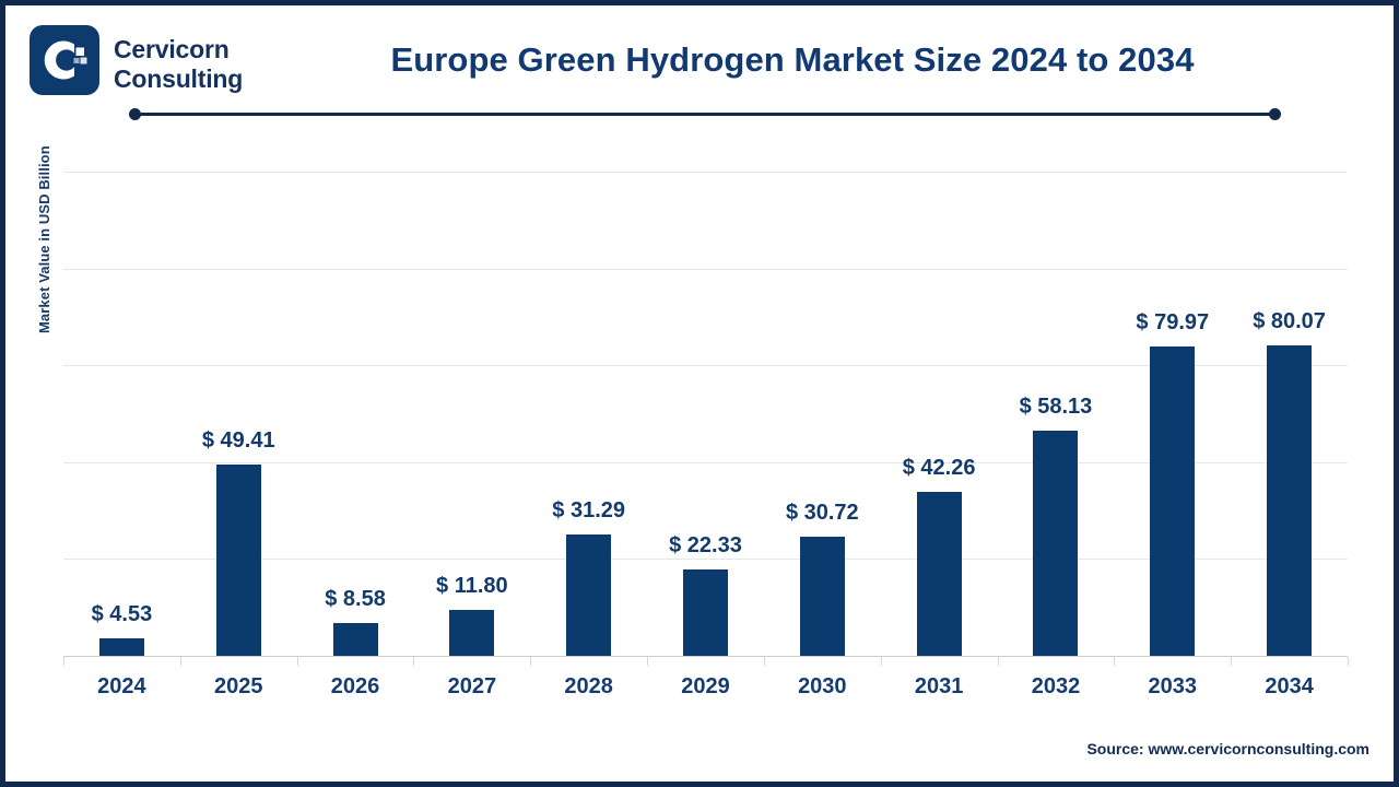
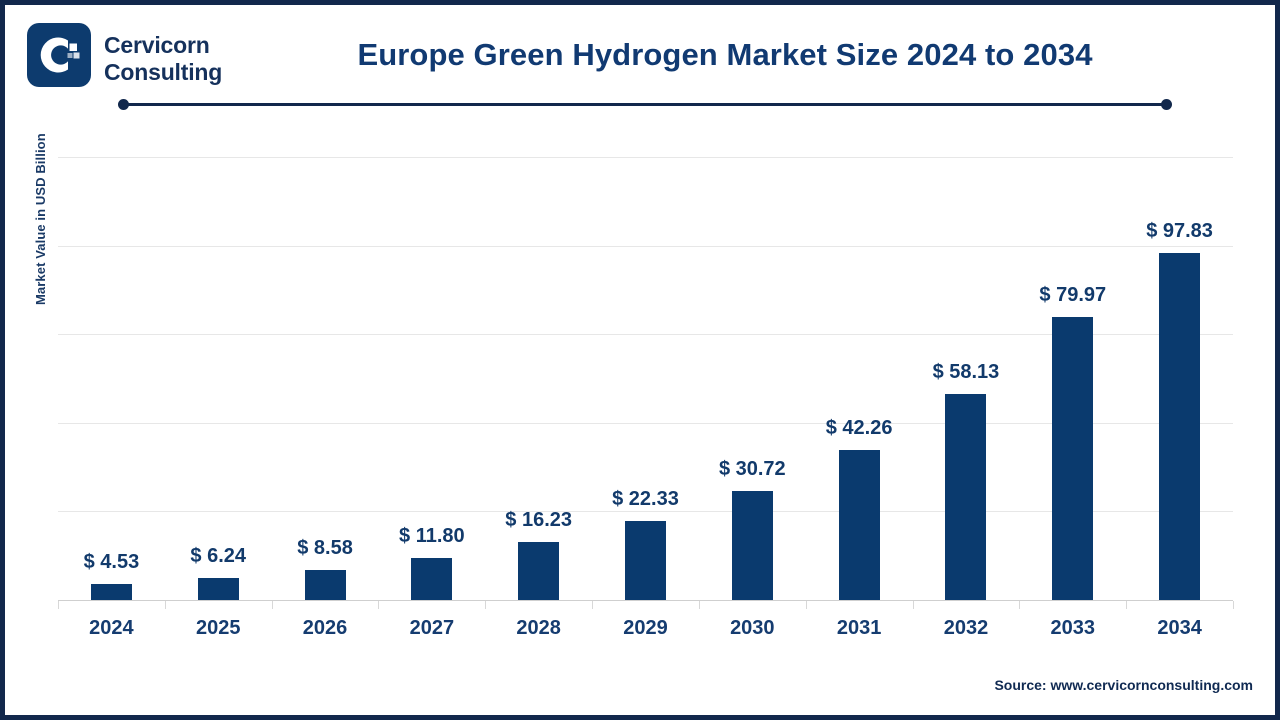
2025: 49.41 -> 6.24
2028: 31.29 -> 16.23
2034: 80.07 -> 97.83
